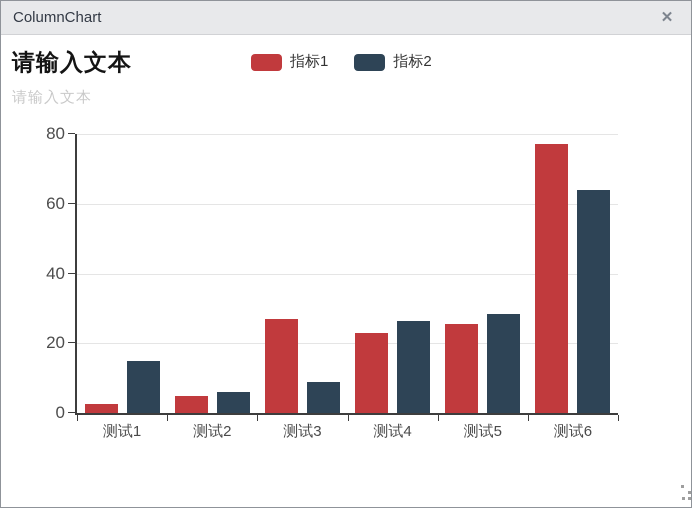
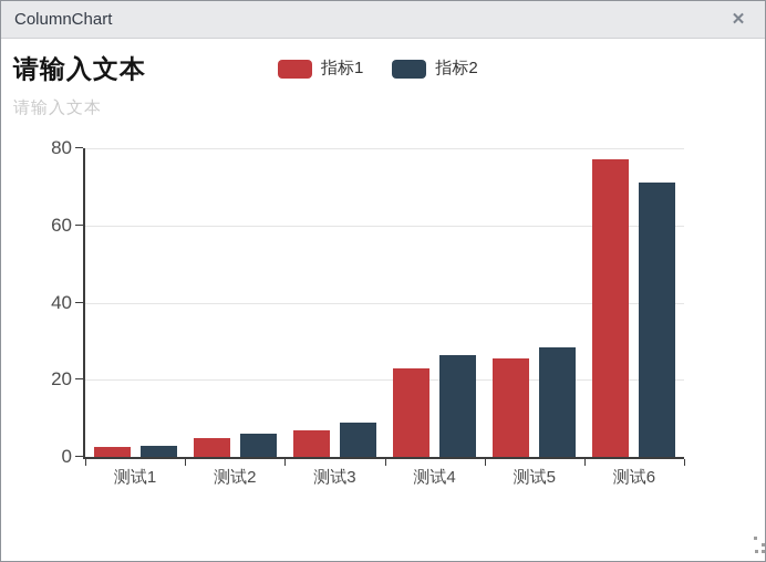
指标2/测试1: 15 -> 3
指标1/测试3: 27 -> 7
指标2/测试6: 64 -> 71
